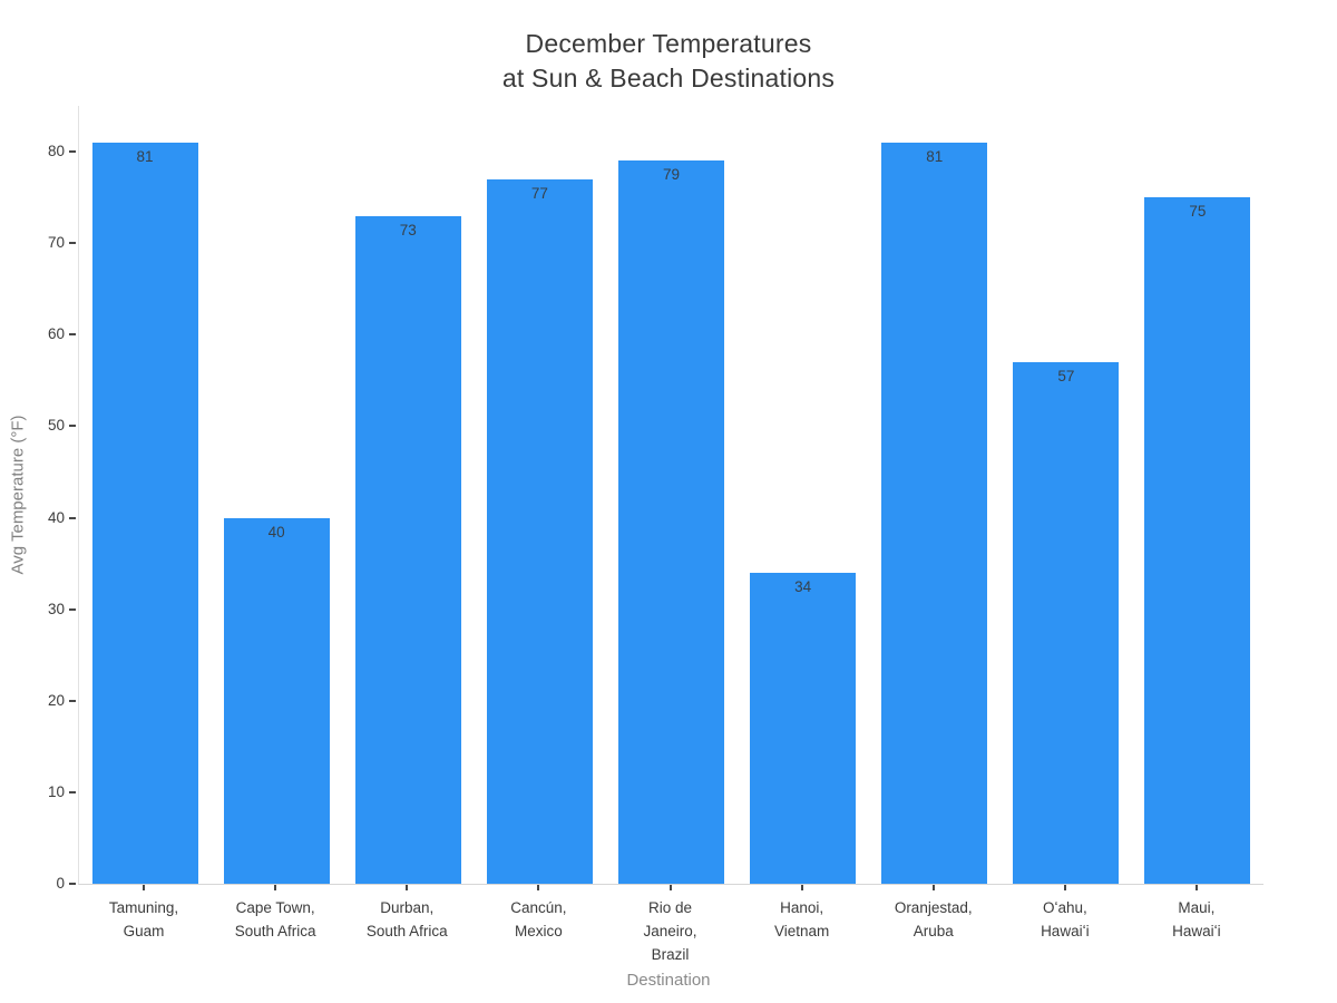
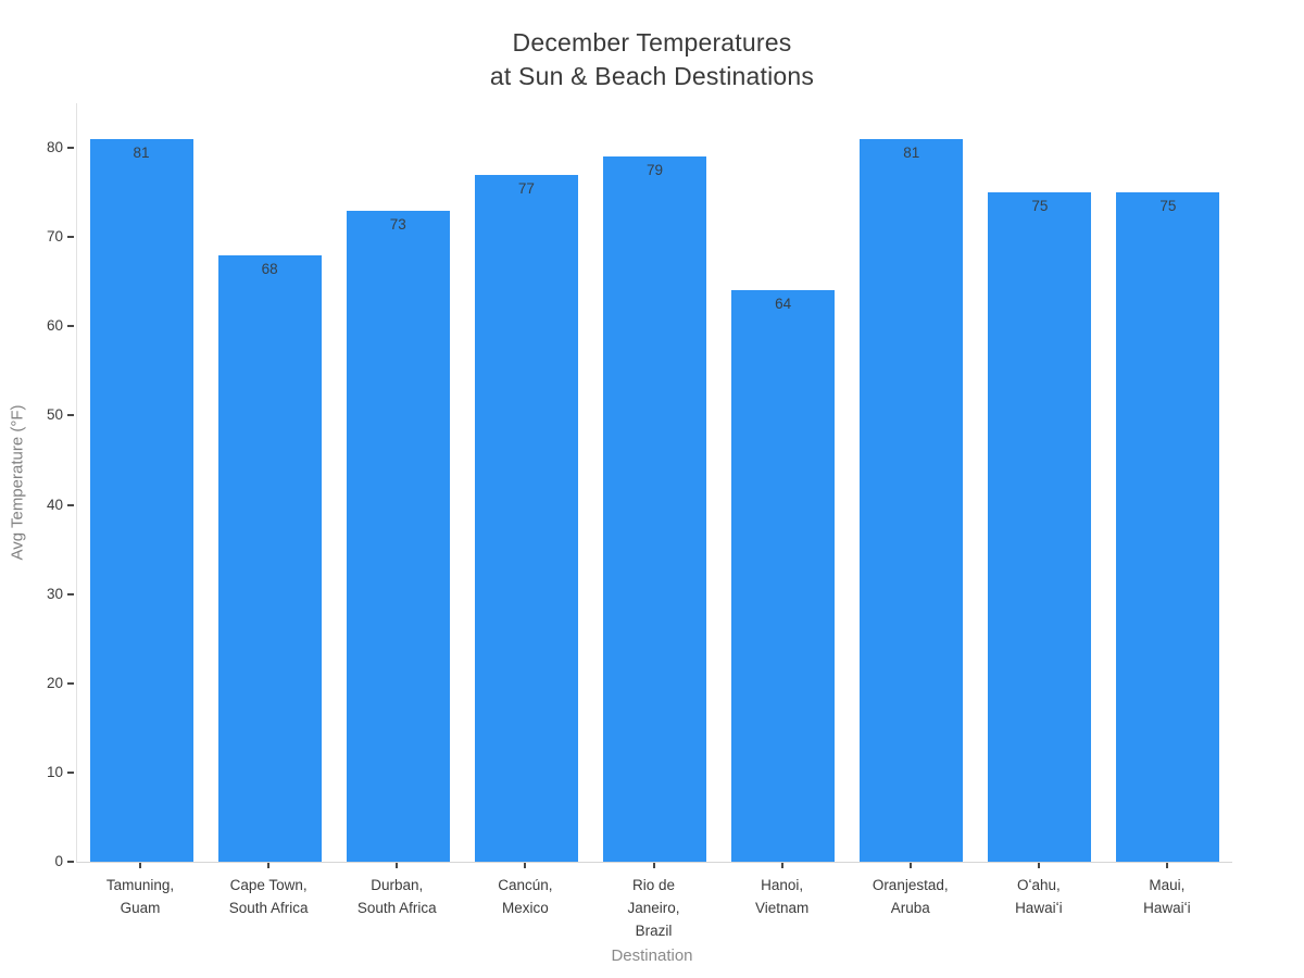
Cape Town, South Africa: 40 -> 68
Hanoi, Vietnam: 34 -> 64
Oʻahu, Hawaiʻi: 57 -> 75
